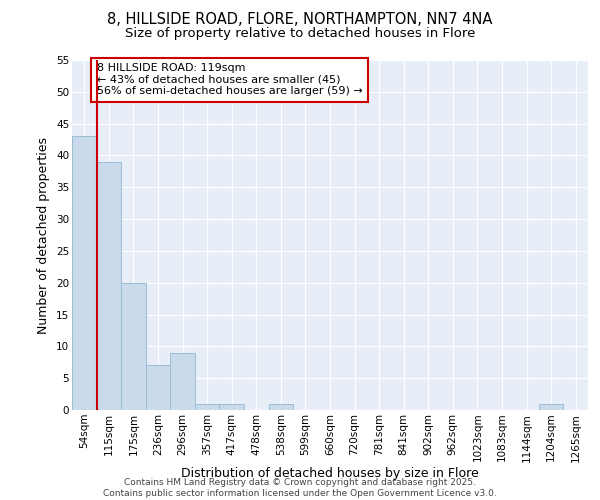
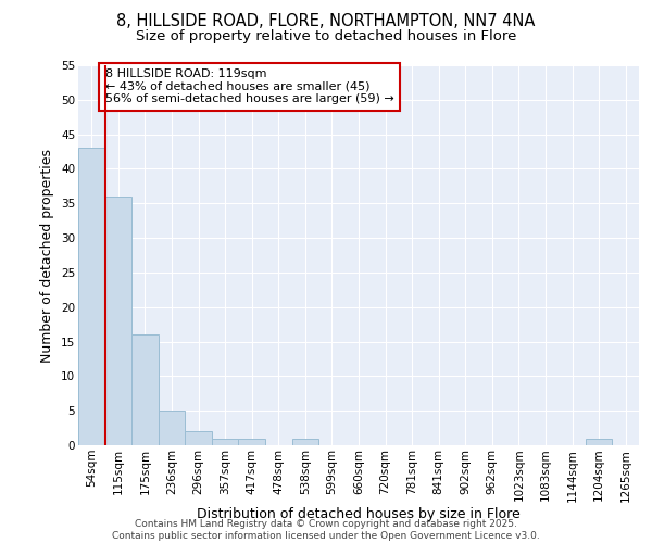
115sqm: 39 -> 36
175sqm: 20 -> 16
236sqm: 7 -> 5
296sqm: 9 -> 2
